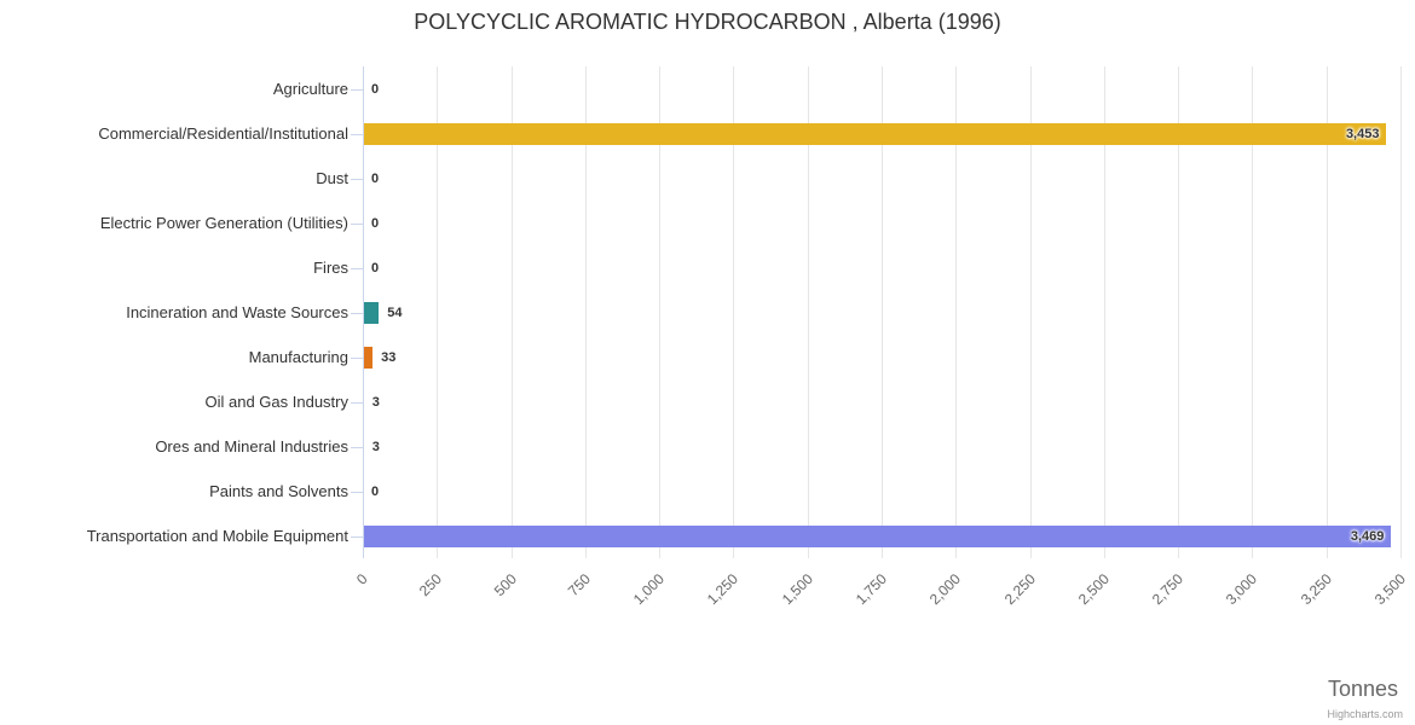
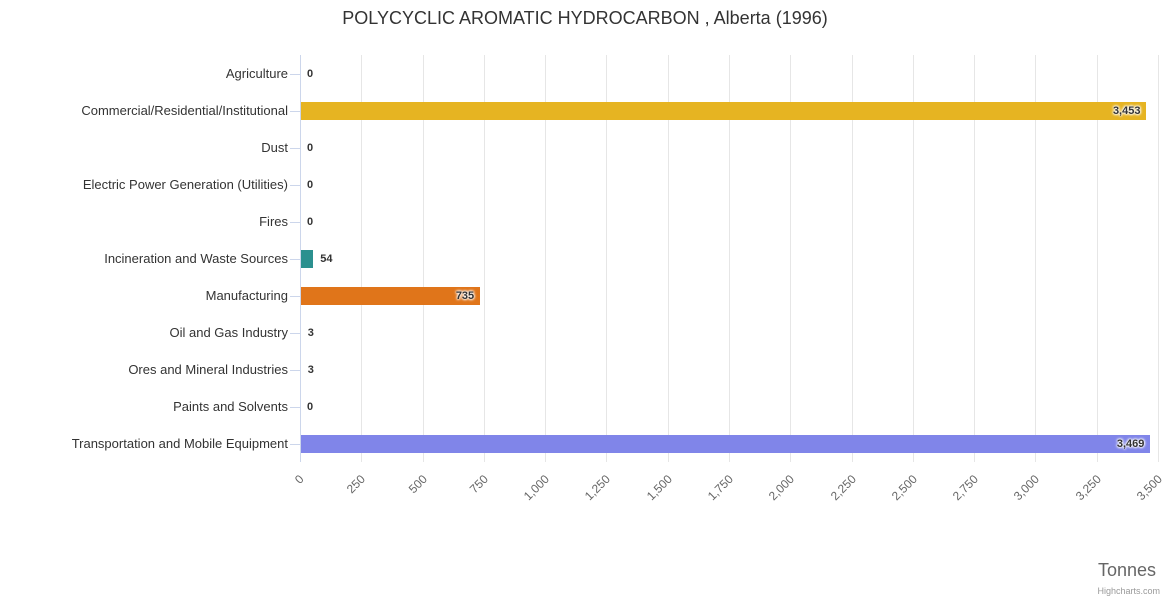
Manufacturing: 33 -> 735
